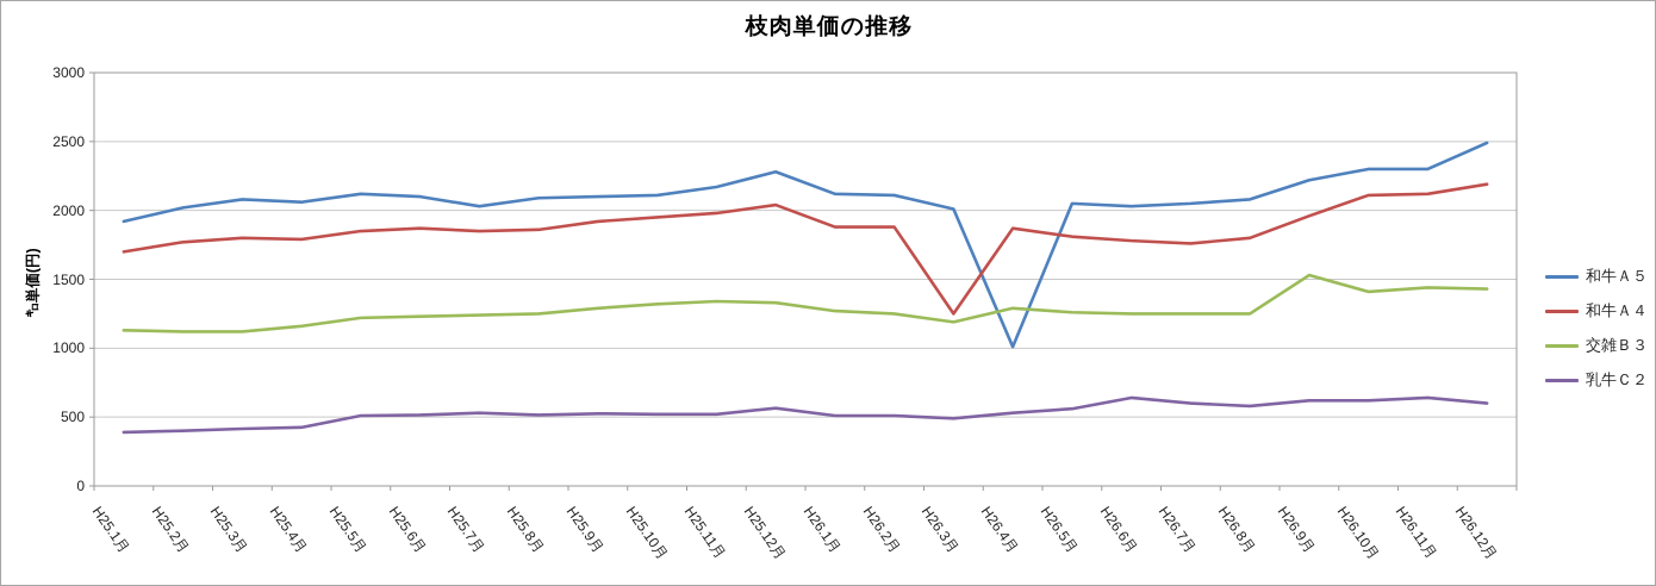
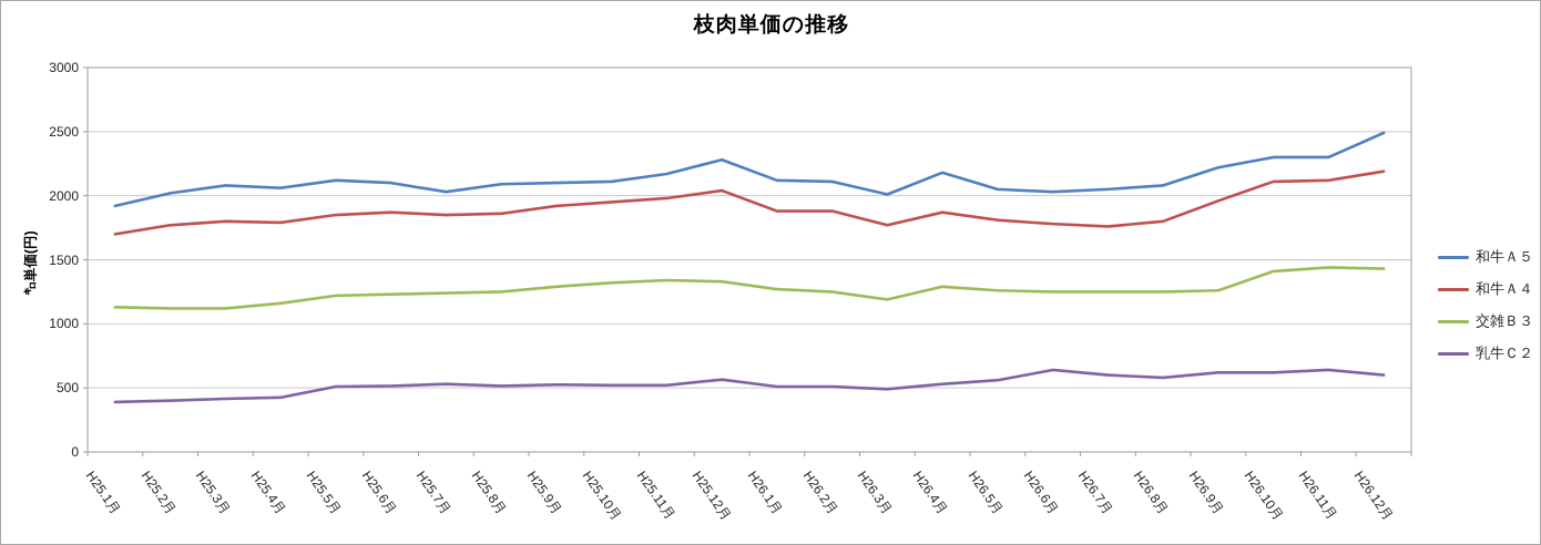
和牛Ａ４/H26.3月: 1250 -> 1770
和牛Ａ５/H26.4月: 1010 -> 2180
交雑Ｂ３/H26.9月: 1530 -> 1260
